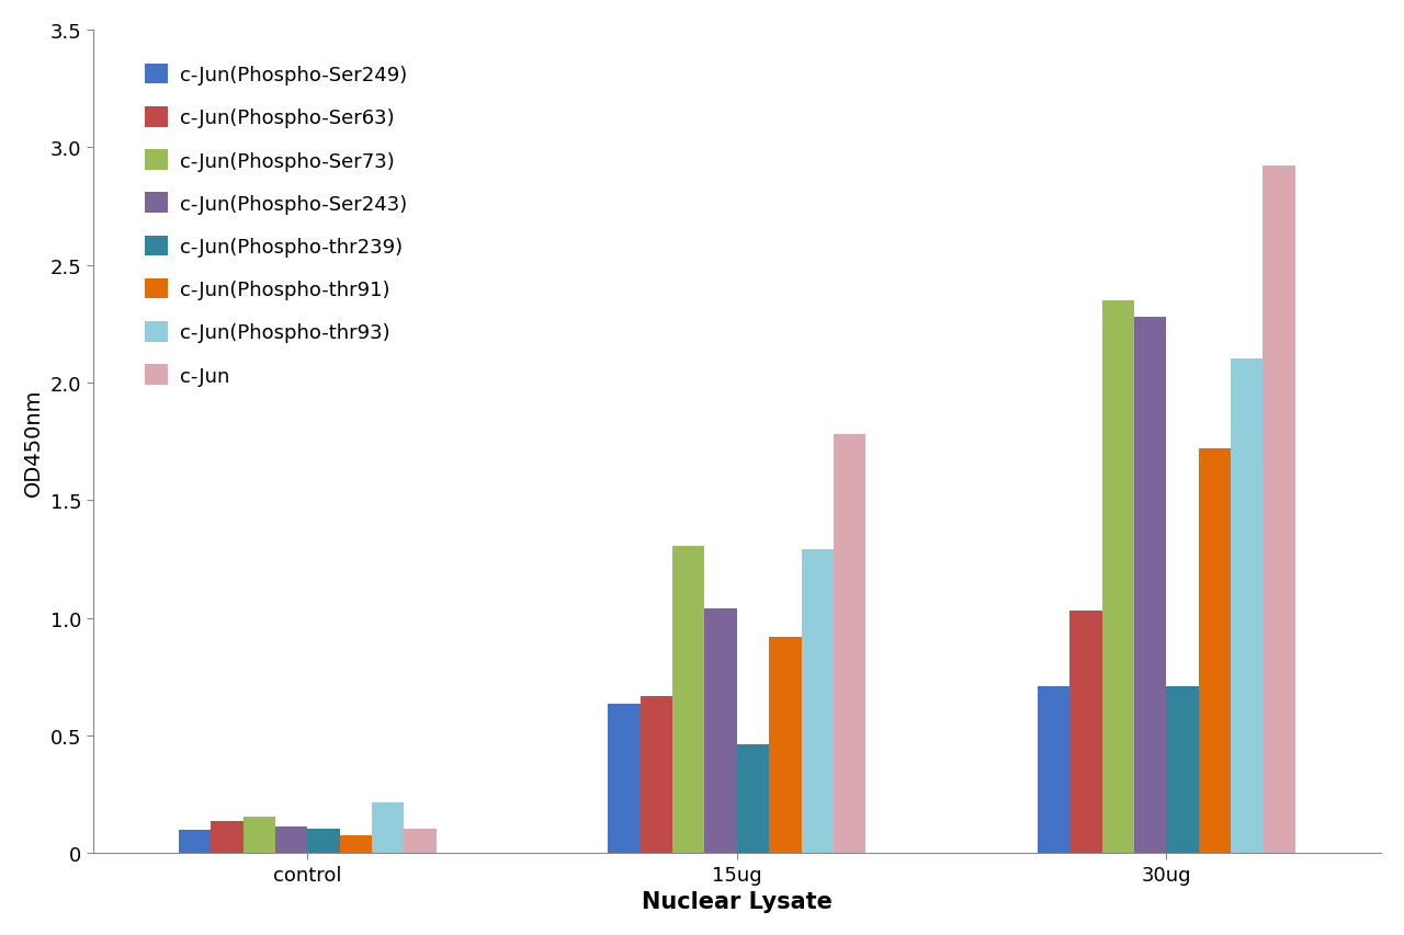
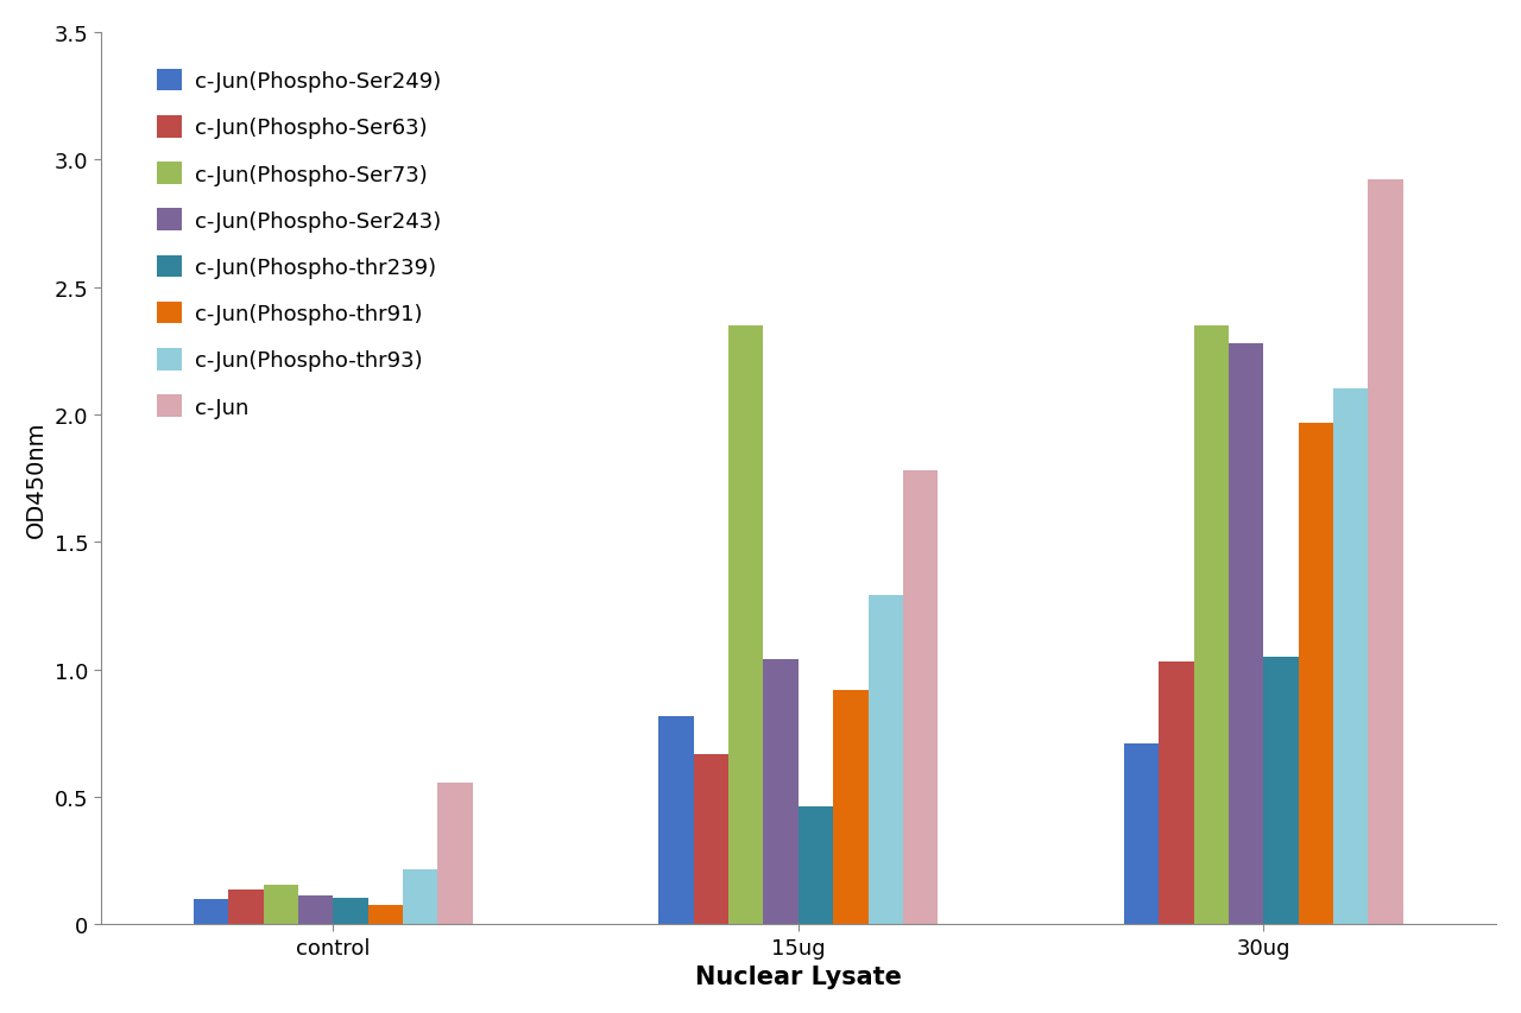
c-Jun/control: 0.105 -> 0.555
c-Jun(Phospho-Ser249)/15ug: 0.635 -> 0.815
c-Jun(Phospho-Ser73)/15ug: 1.305 -> 2.350
c-Jun(Phospho-thr239)/30ug: 0.710 -> 1.050
c-Jun(Phospho-thr91)/30ug: 1.720 -> 1.965
